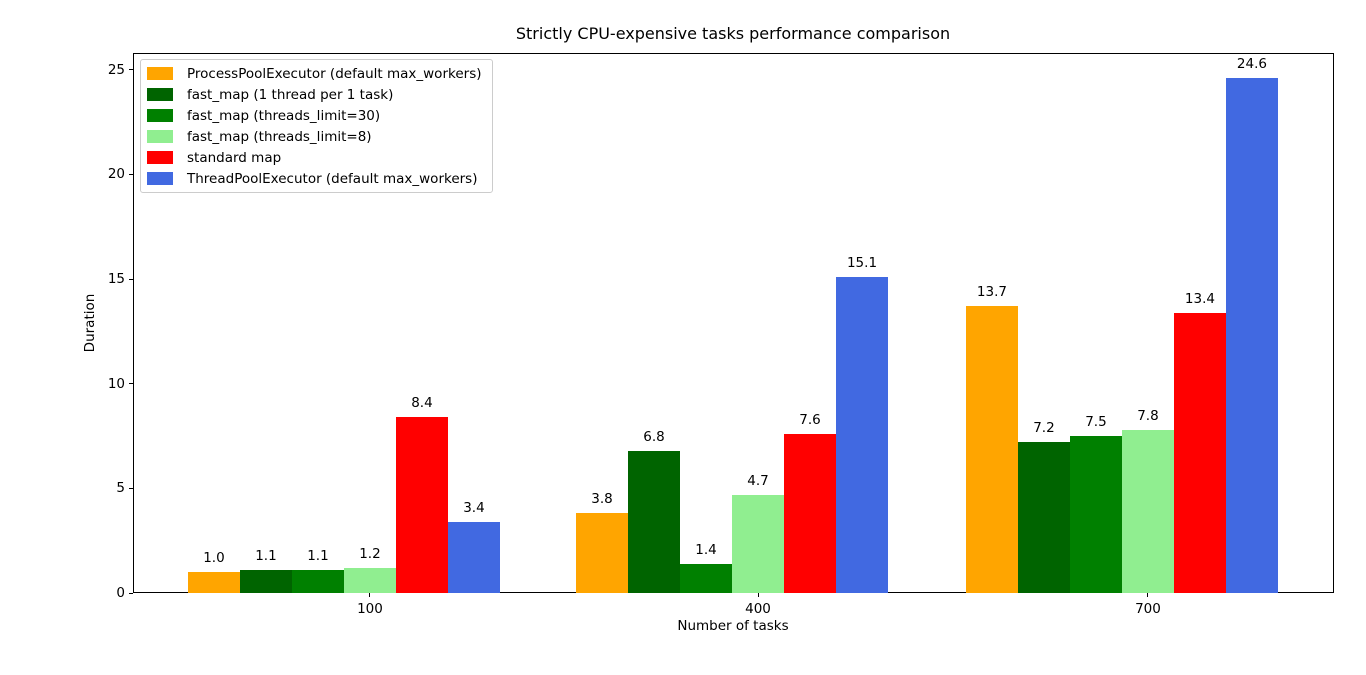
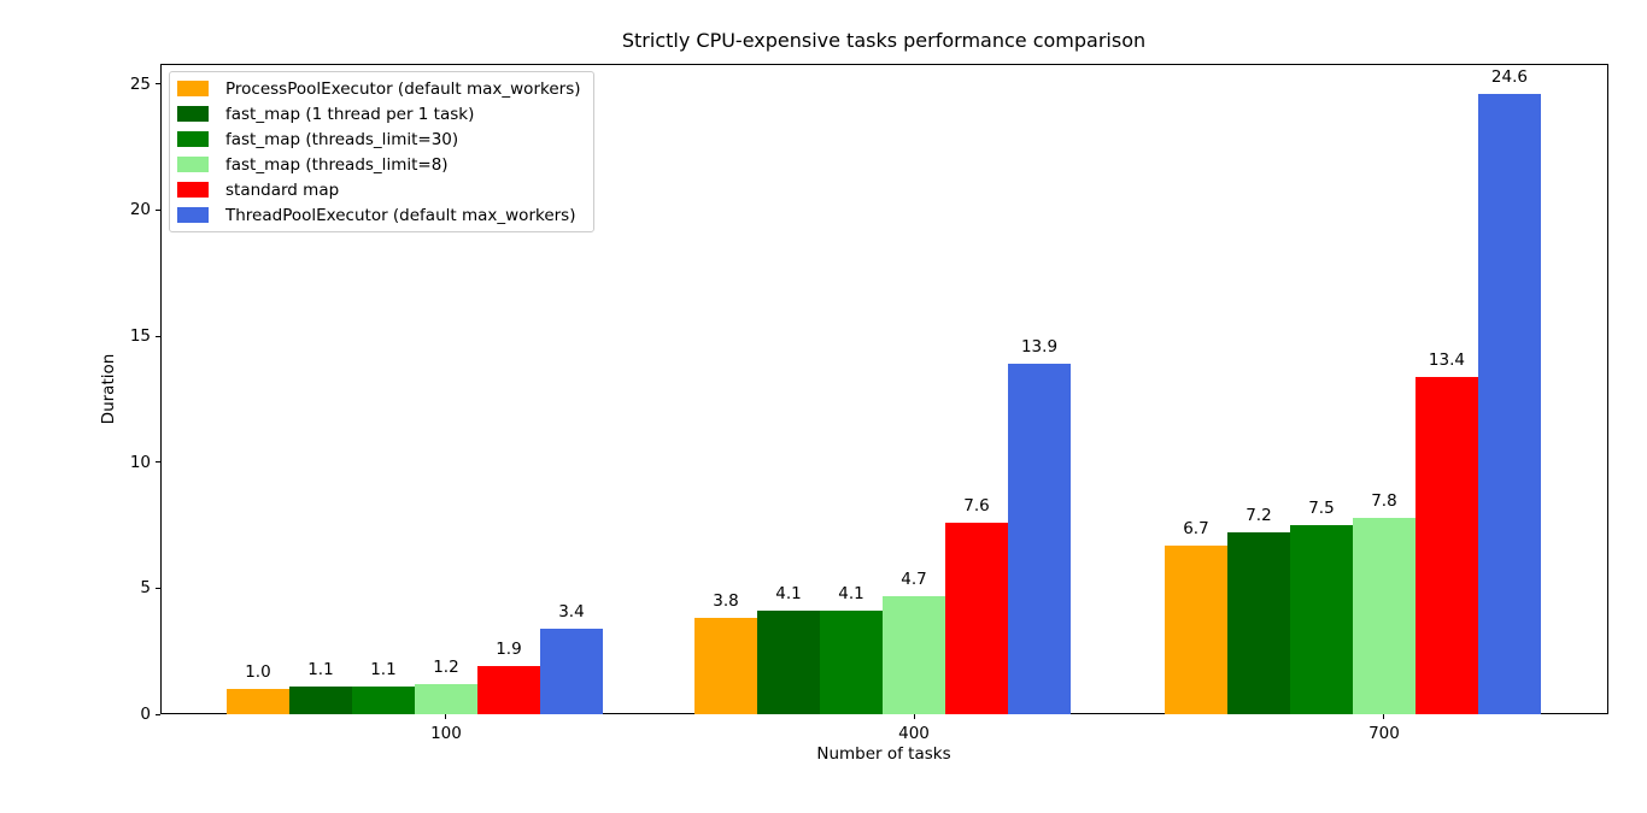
standard map/100: 8.4 -> 1.9
fast_map (1 thread per 1 task)/400: 6.8 -> 4.1
fast_map (threads_limit=30)/400: 1.4 -> 4.1
ThreadPoolExecutor (default max_workers)/400: 15.1 -> 13.9
ProcessPoolExecutor (default max_workers)/700: 13.7 -> 6.7
